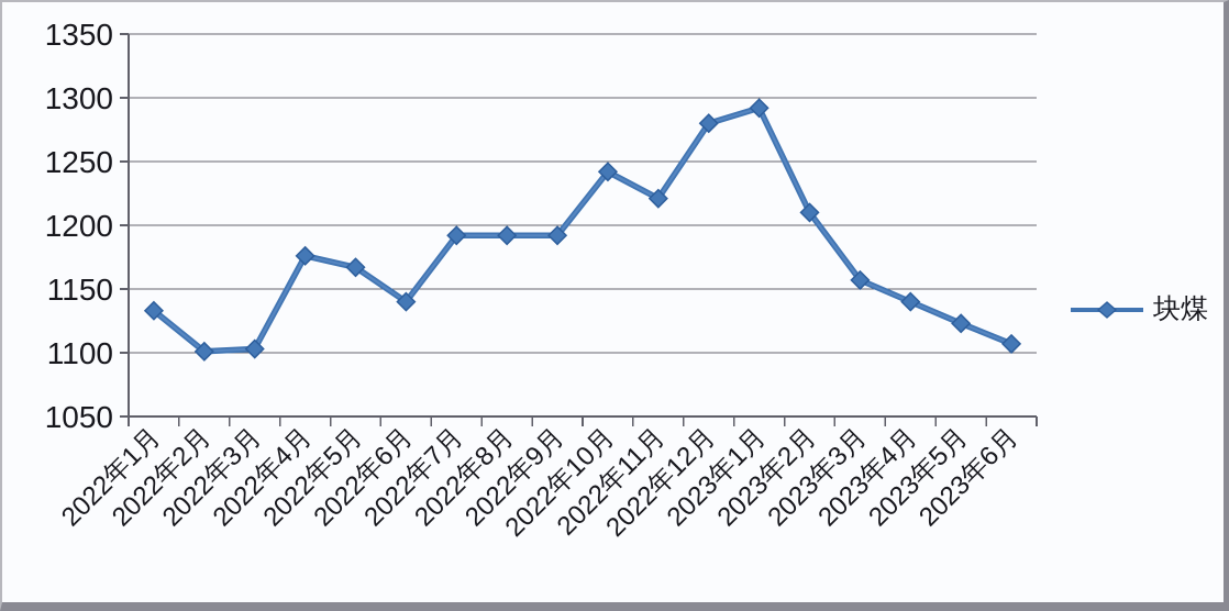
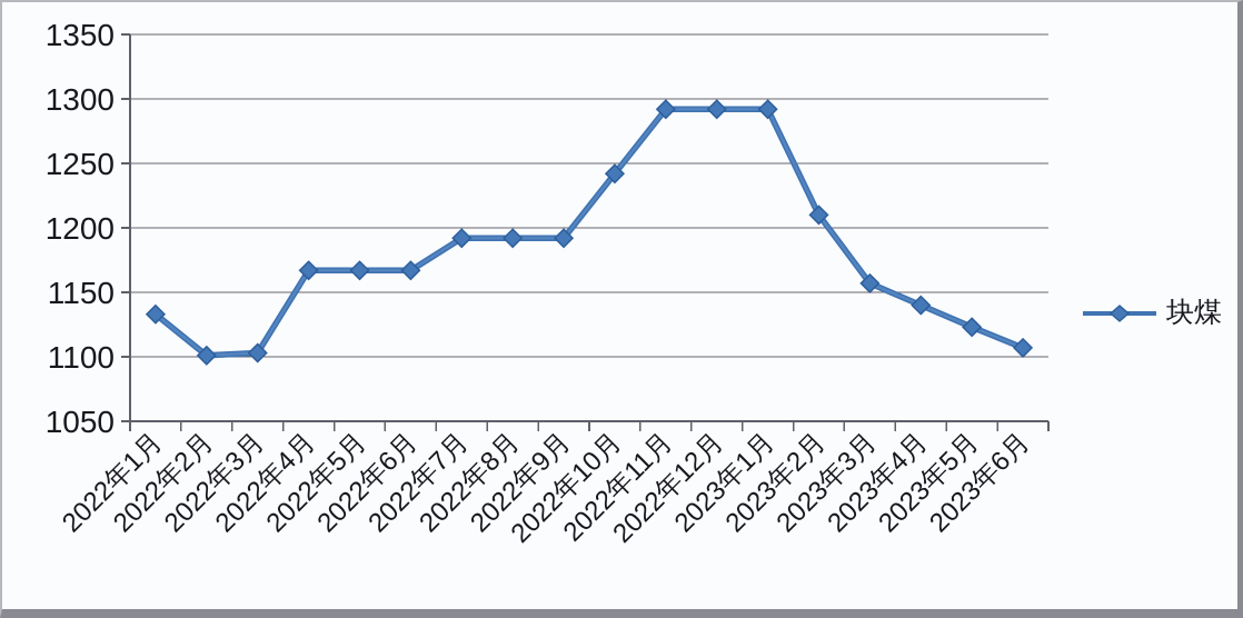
2022年4月: 1176 -> 1167
2022年6月: 1140 -> 1167
2022年11月: 1221 -> 1292
2022年12月: 1280 -> 1292
